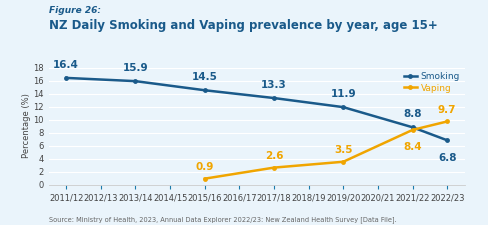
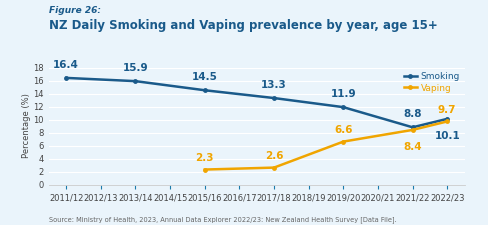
Vaping/2015/16: 0.9 -> 2.3
Vaping/2019/20: 3.5 -> 6.6
Smoking/2022/23: 6.8 -> 10.1
